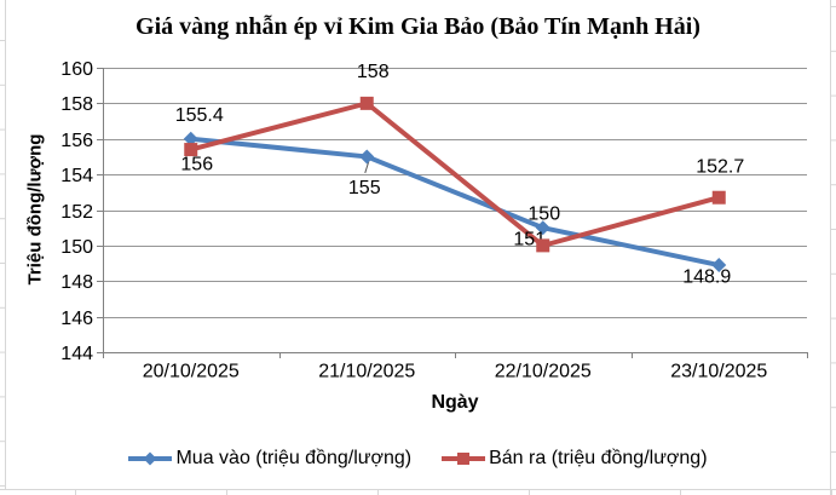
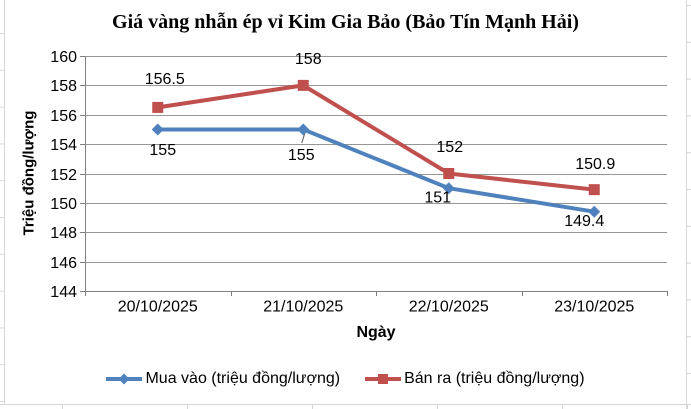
Mua vào (triệu đồng/lượng)/20/10/2025: 156 -> 155
Bán ra (triệu đồng/lượng)/20/10/2025: 155.4 -> 156.5
Bán ra (triệu đồng/lượng)/22/10/2025: 150 -> 152
Mua vào (triệu đồng/lượng)/23/10/2025: 148.9 -> 149.4
Bán ra (triệu đồng/lượng)/23/10/2025: 152.7 -> 150.9
